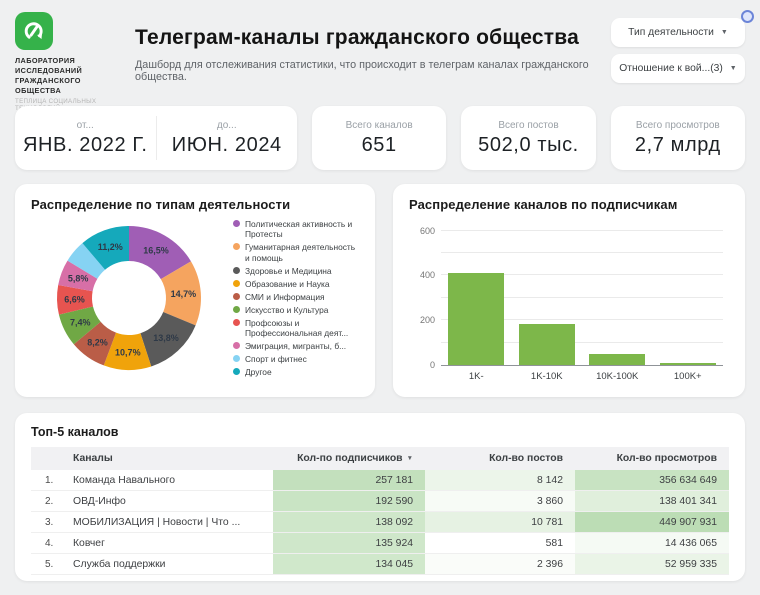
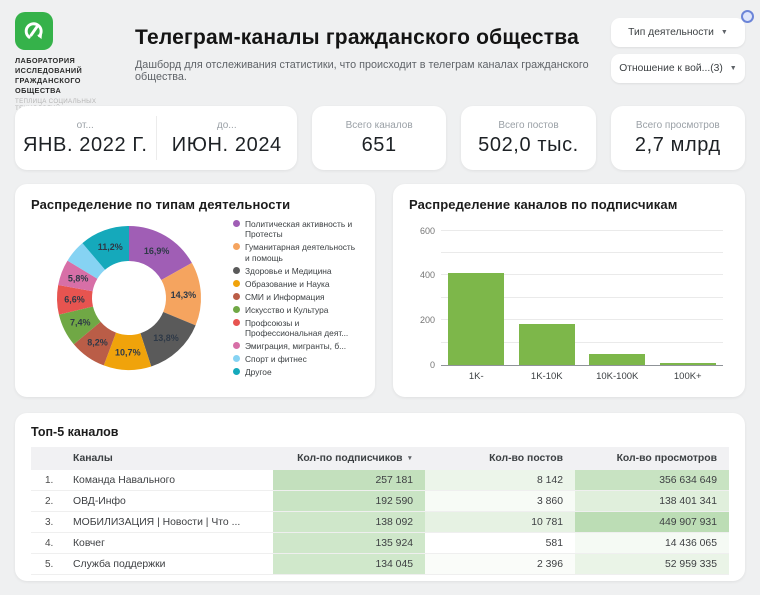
Распределение по типам деятельности/Политическая активность и Протесты: 16,5% -> 16,9%
Распределение по типам деятельности/Гуманитарная деятельность и помощь: 14,7% -> 14,3%
